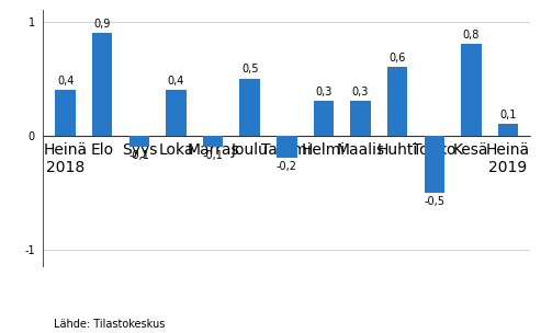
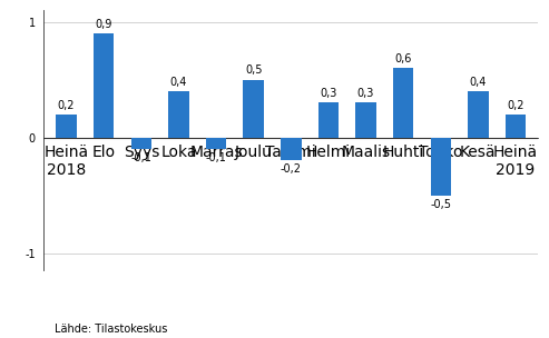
Heinä 2018: 0,4 -> 0,2
Kesä: 0,8 -> 0,4
Heinä 2019: 0,1 -> 0,2
